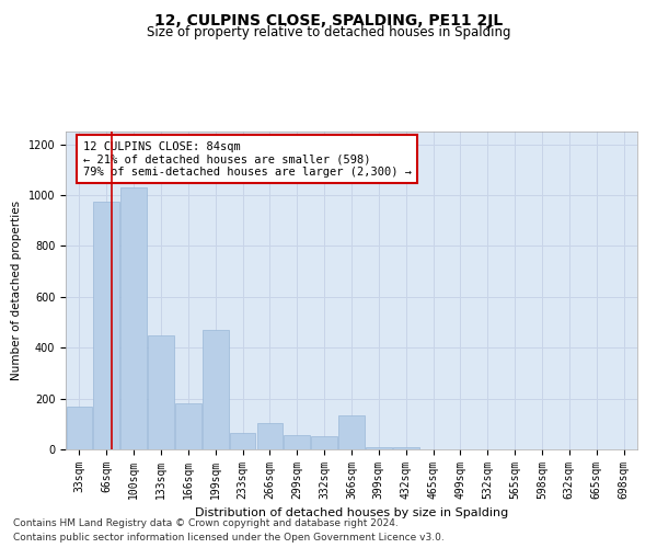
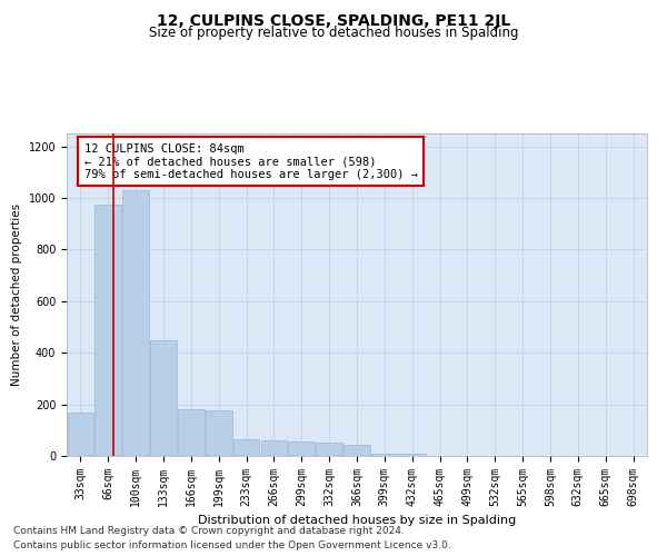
199sqm: 470 -> 175
266sqm: 105 -> 60
366sqm: 135 -> 45
